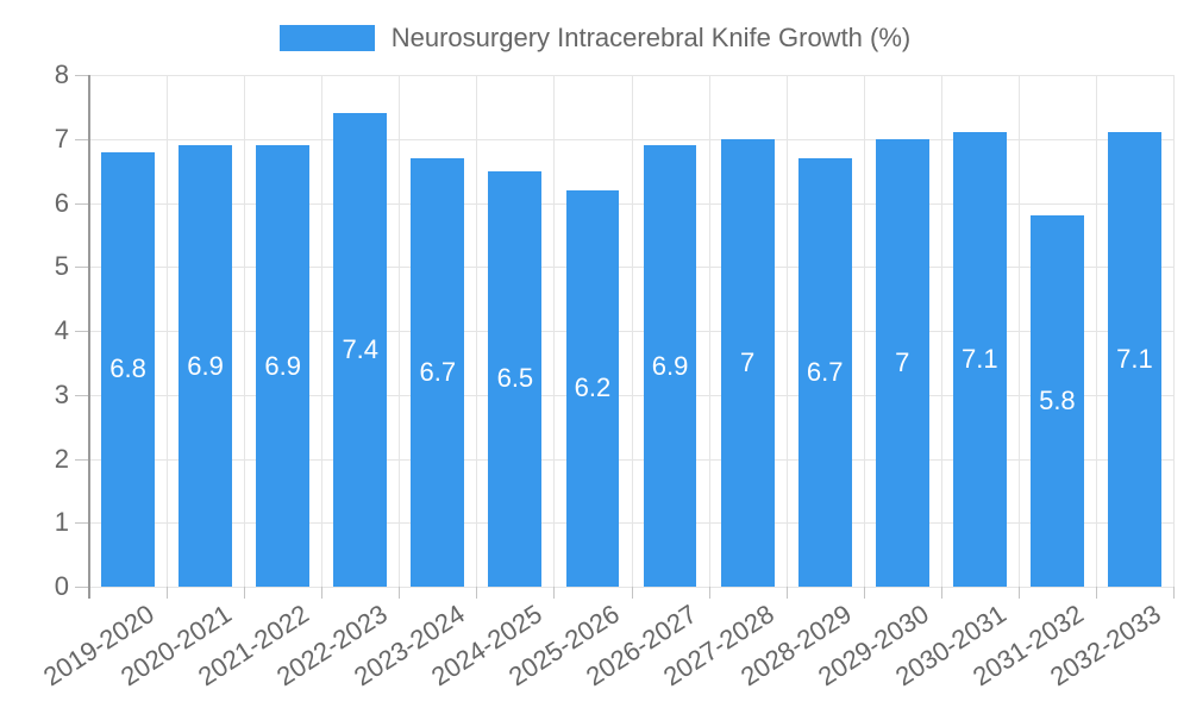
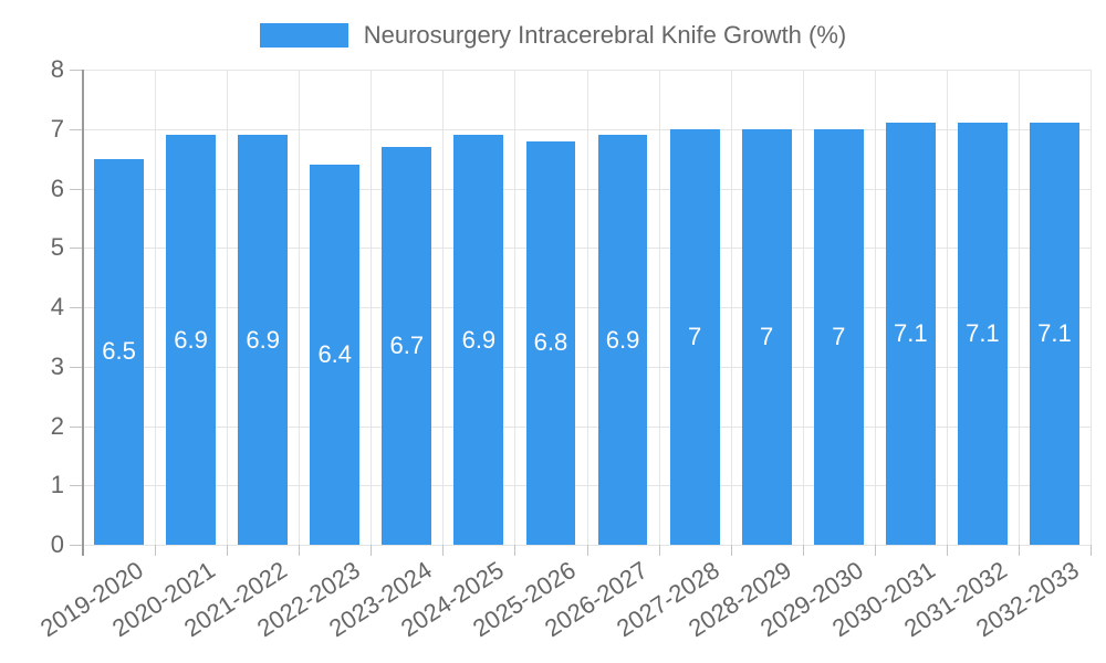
2019-2020: 6.8 -> 6.5
2022-2023: 7.4 -> 6.4
2024-2025: 6.5 -> 6.9
2025-2026: 6.2 -> 6.8
2028-2029: 6.7 -> 7
2031-2032: 5.8 -> 7.1
